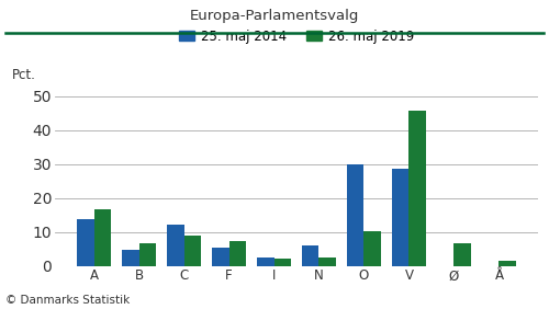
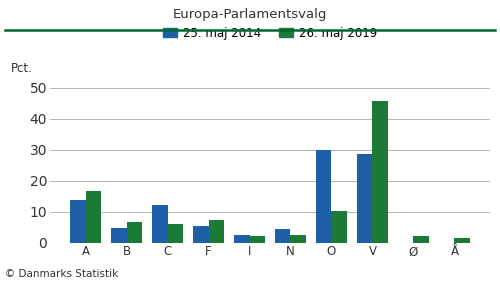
26. maj 2019/C: 9.0 -> 6.0
25. maj 2014/N: 6.0 -> 4.3
26. maj 2019/Ø: 6.5 -> 2.1
